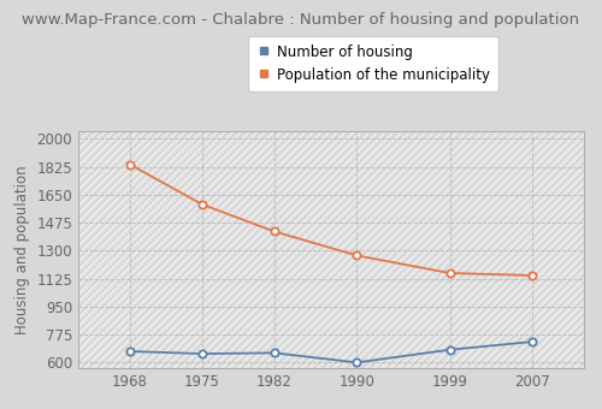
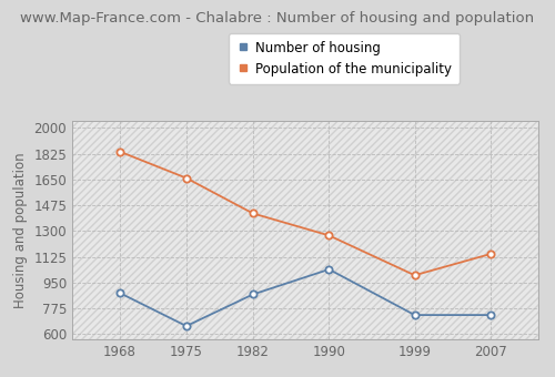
Number of housing/1968: 670 -> 880
Population of the municipality/1975: 1590 -> 1660
Number of housing/1982: 660 -> 870
Number of housing/1990: 600 -> 1040
Number of housing/1999: 680 -> 730
Population of the municipality/1999: 1160 -> 1000
